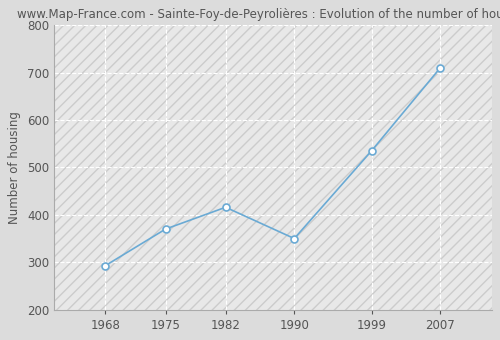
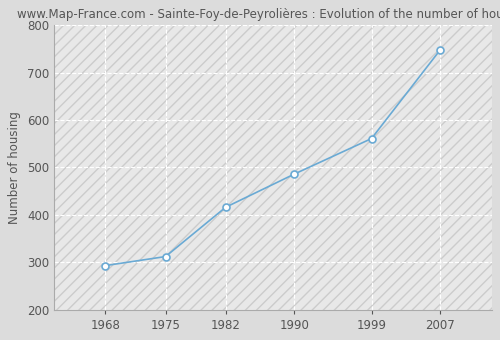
1975: 370 -> 312
1990: 350 -> 486
1999: 535 -> 561
2007: 710 -> 748
